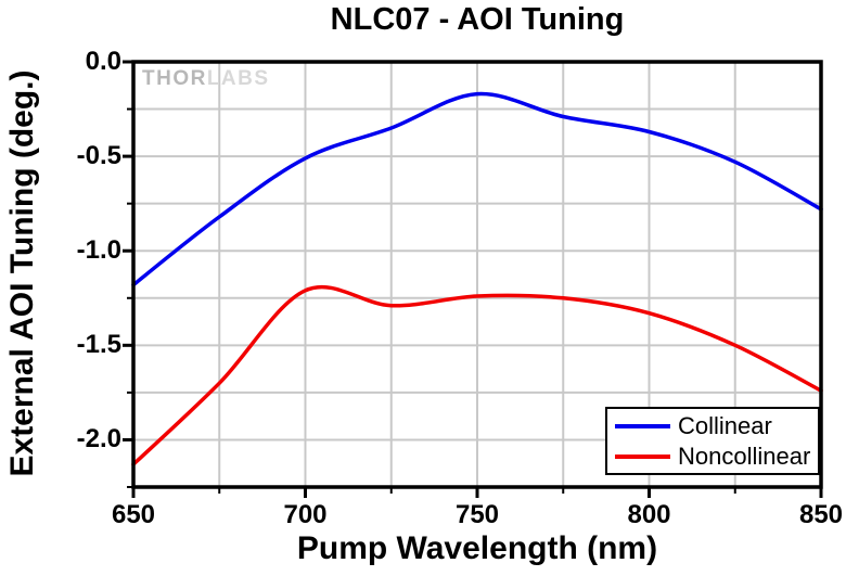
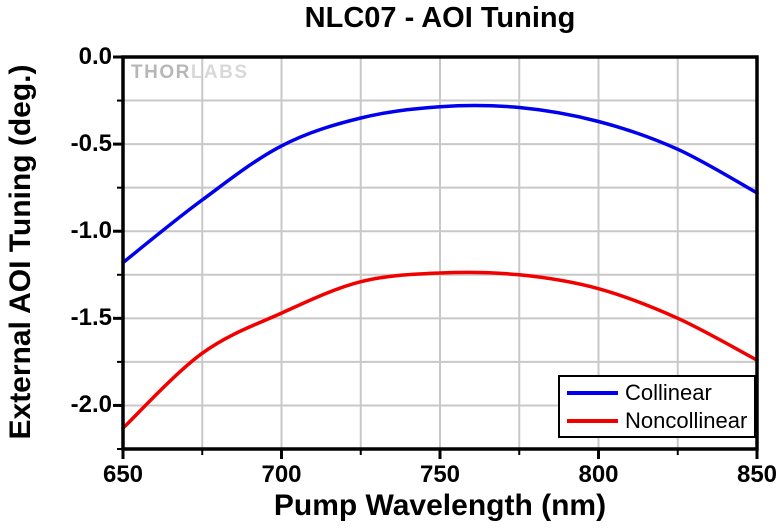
Noncollinear/700: -1.21 -> -1.47
Collinear/750: -0.17 -> -0.28
